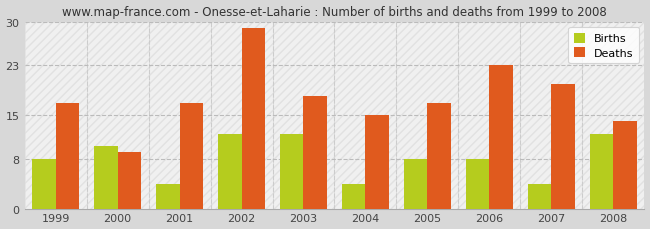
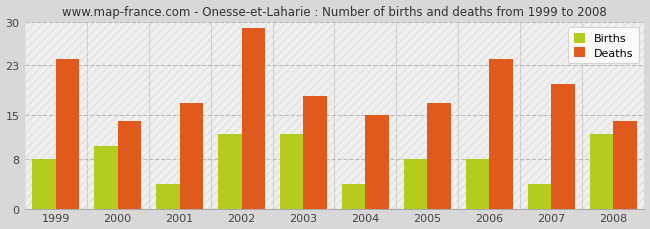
Deaths/1999: 17 -> 24
Deaths/2000: 9 -> 14
Deaths/2006: 23 -> 24
